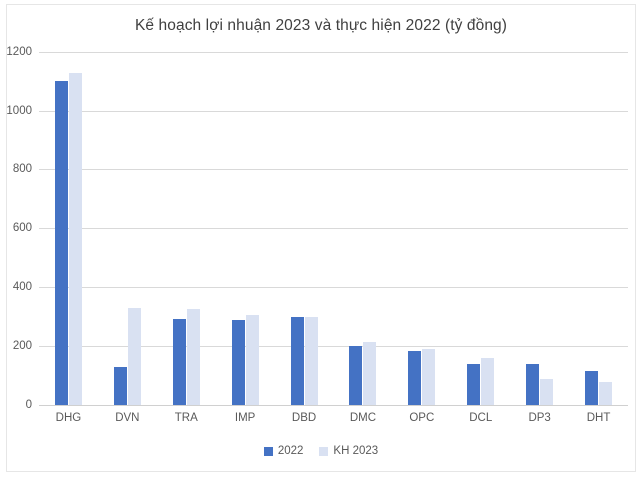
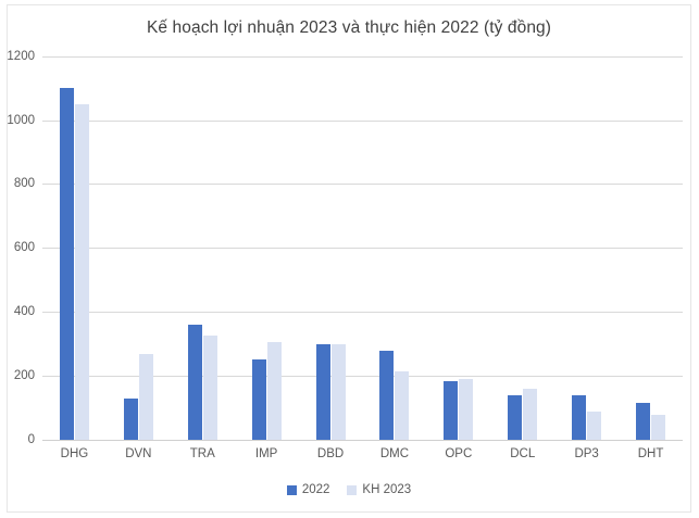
KH 2023/DHG: 1130 -> 1050
KH 2023/DVN: 330 -> 270
2022/TRA: 290 -> 360
2022/IMP: 290 -> 250
2022/DMC: 200 -> 280
